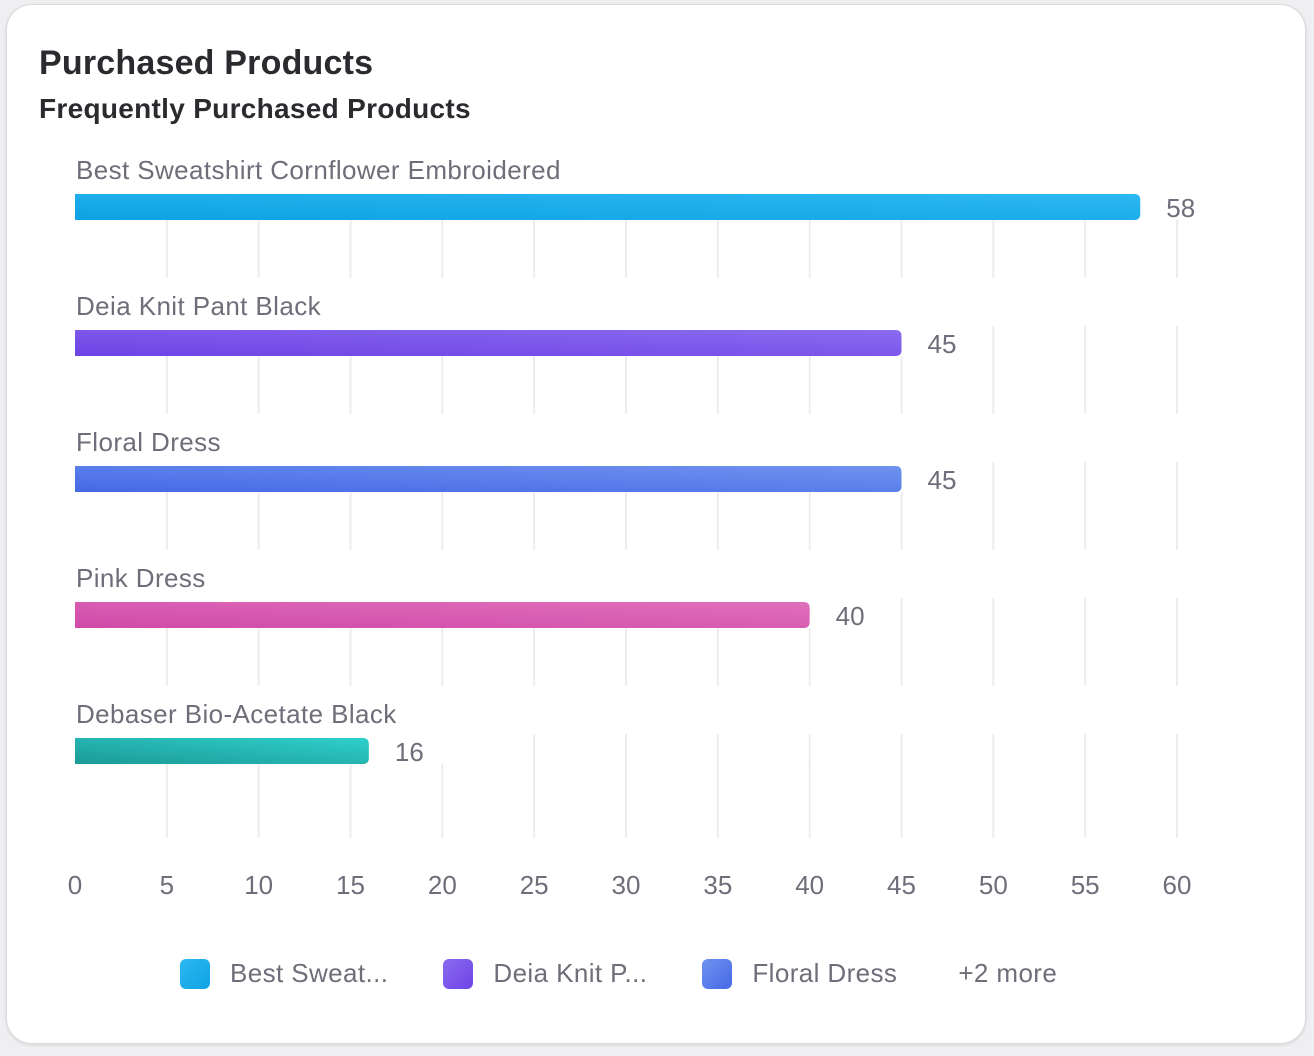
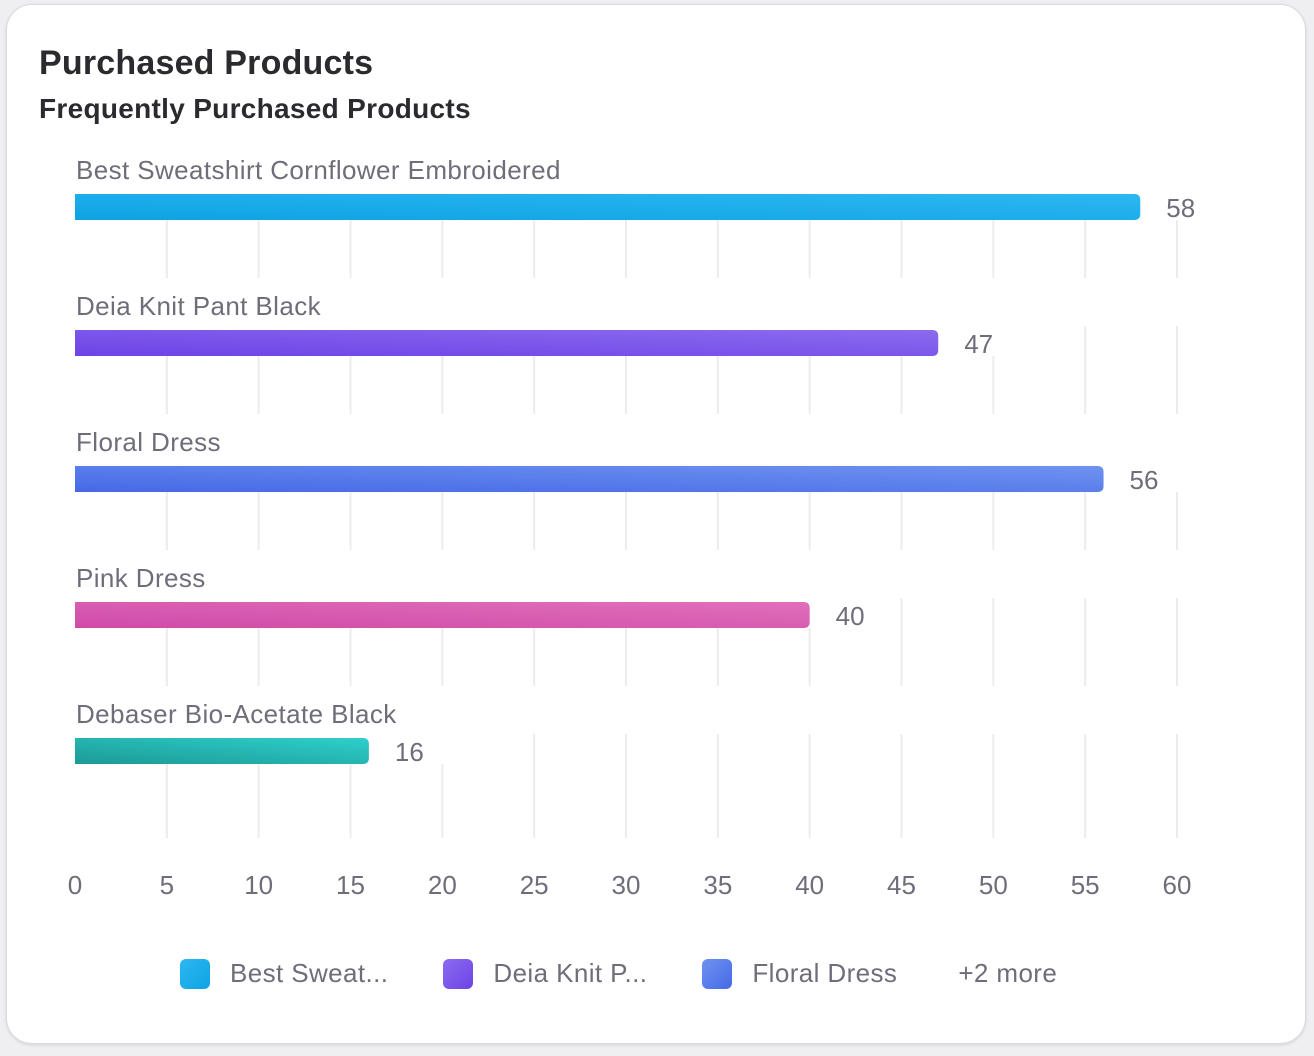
Deia Knit Pant Black: 45 -> 47
Floral Dress: 45 -> 56
